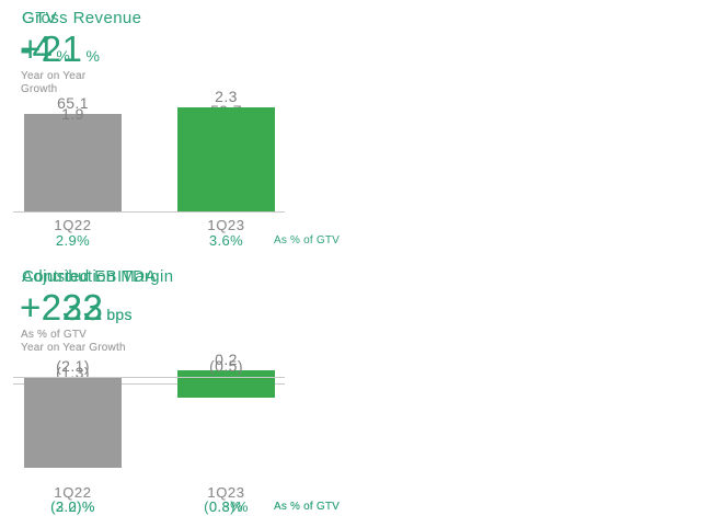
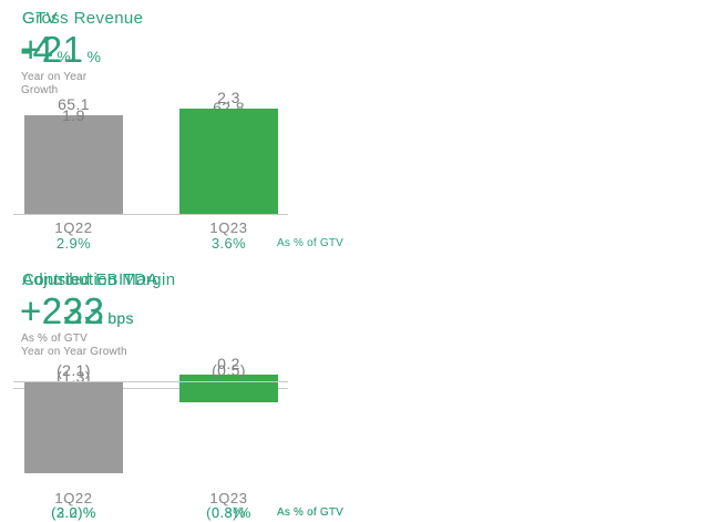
GTV/1Q23: 59.7 -> 62.8
